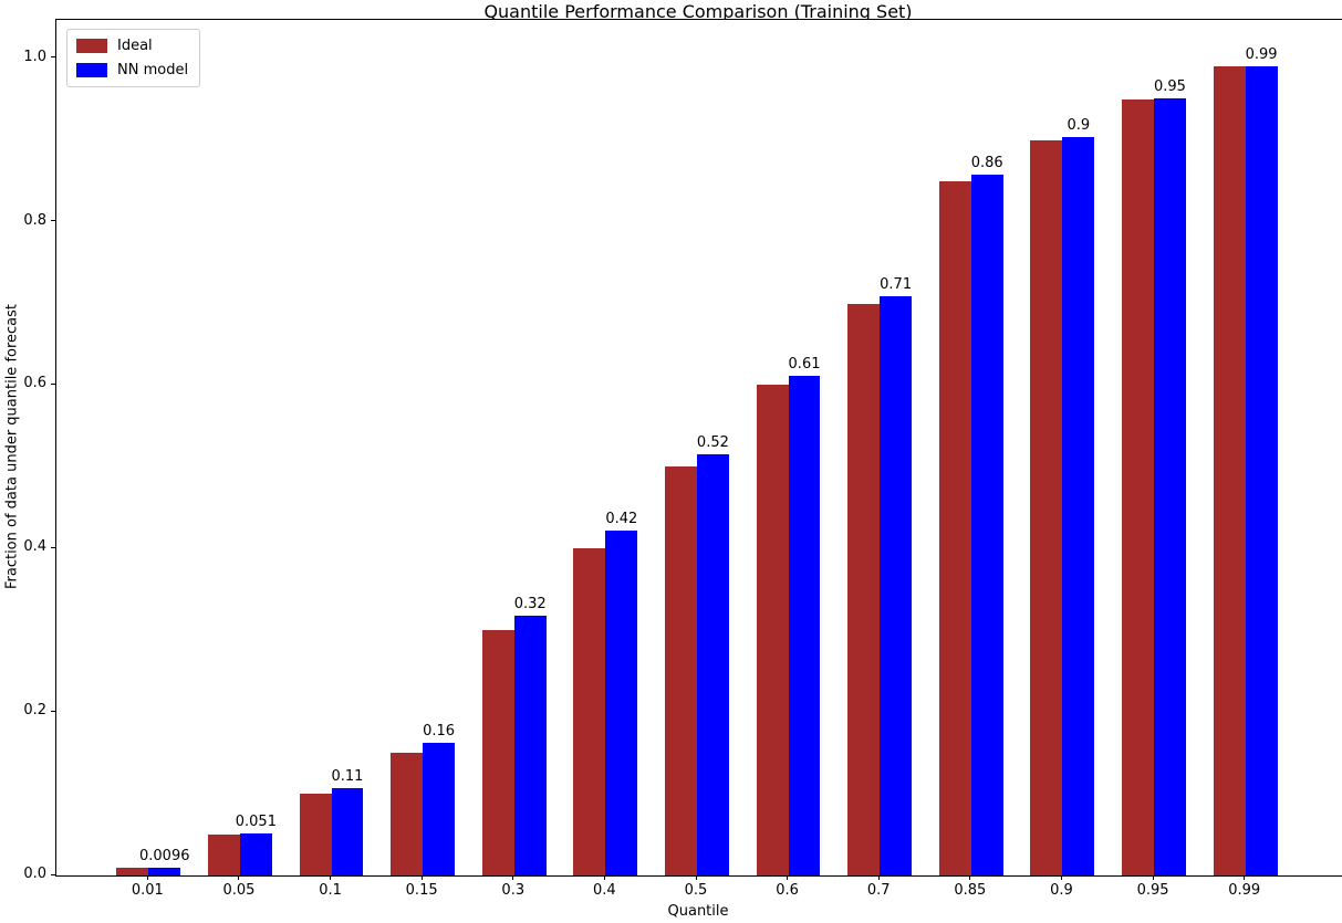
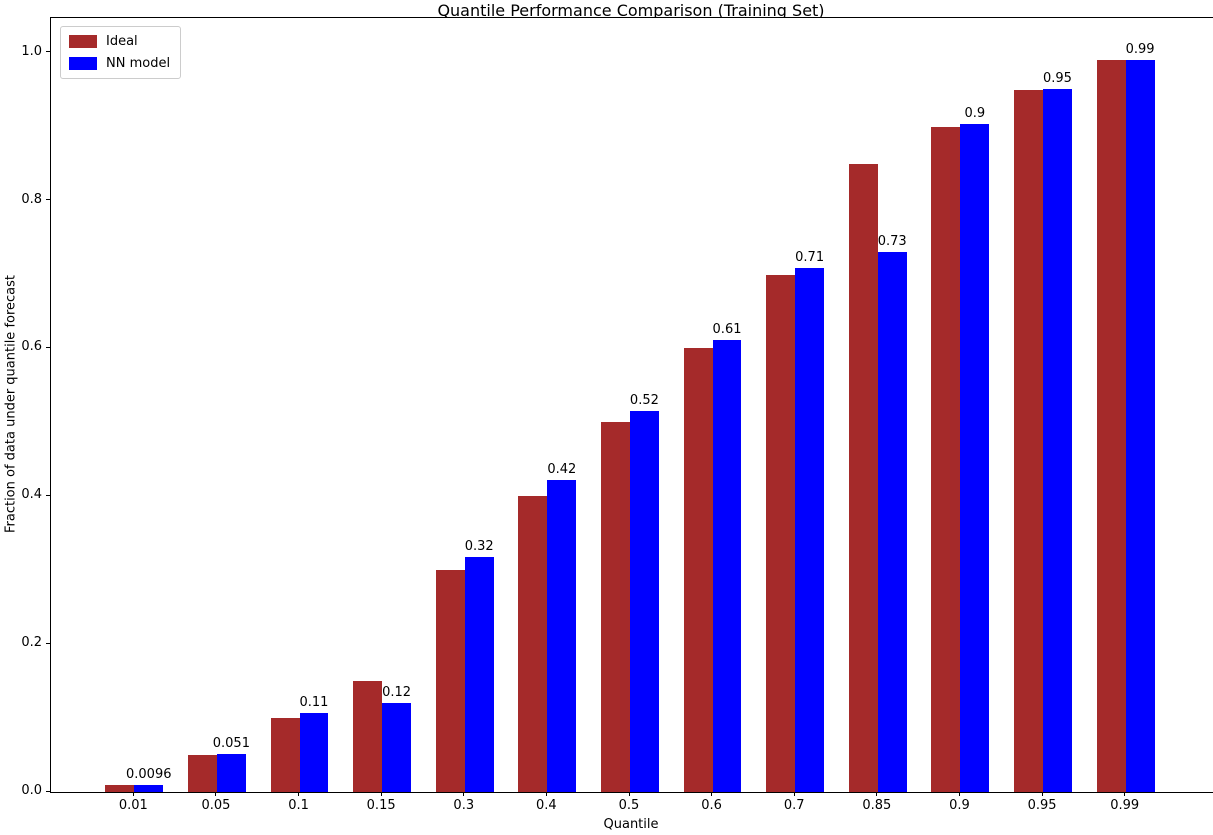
NN model/0.15: 0.16 -> 0.12
NN model/0.85: 0.86 -> 0.73
